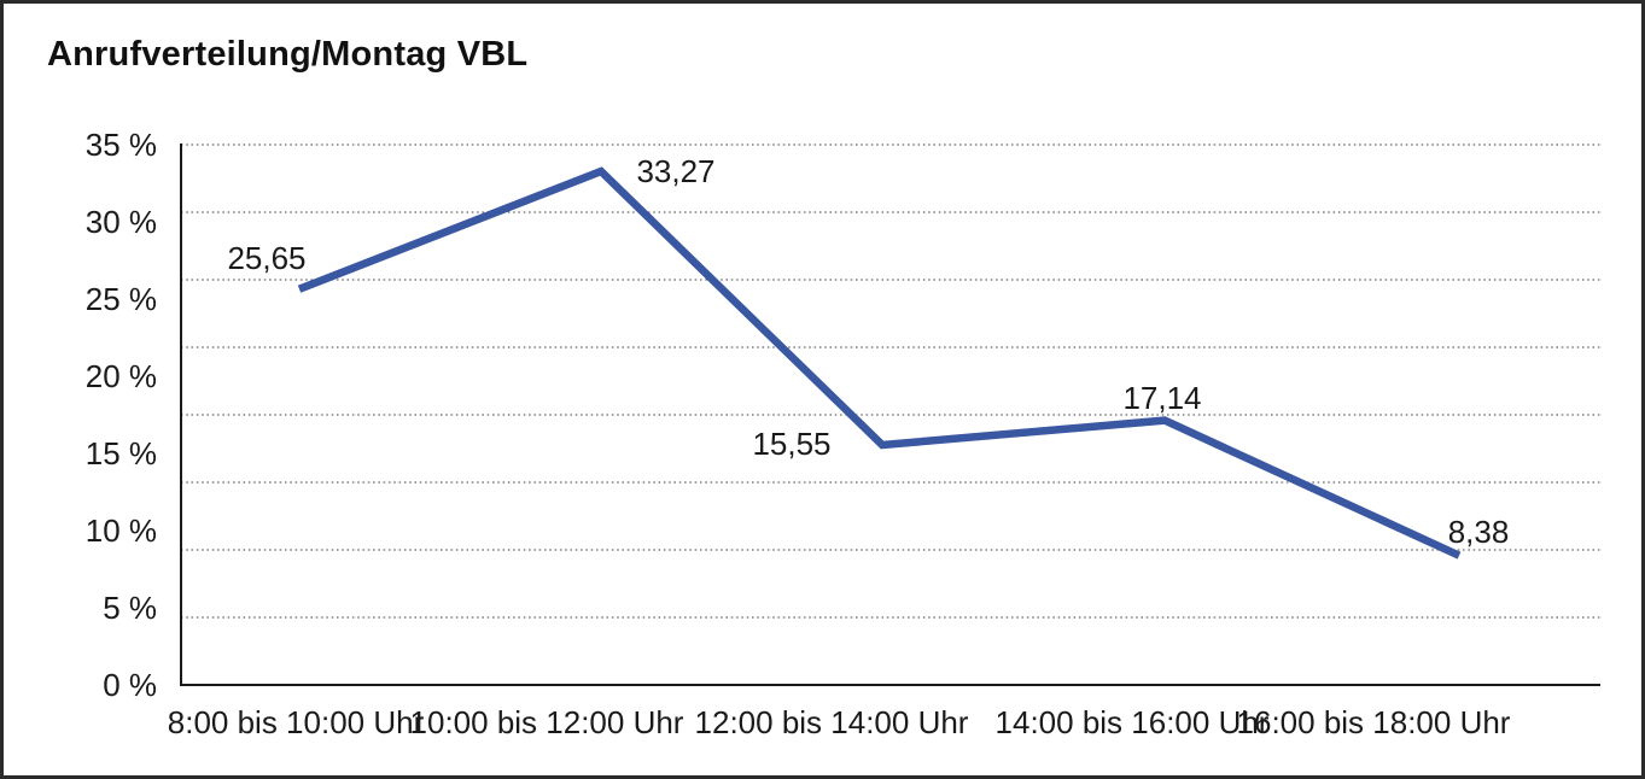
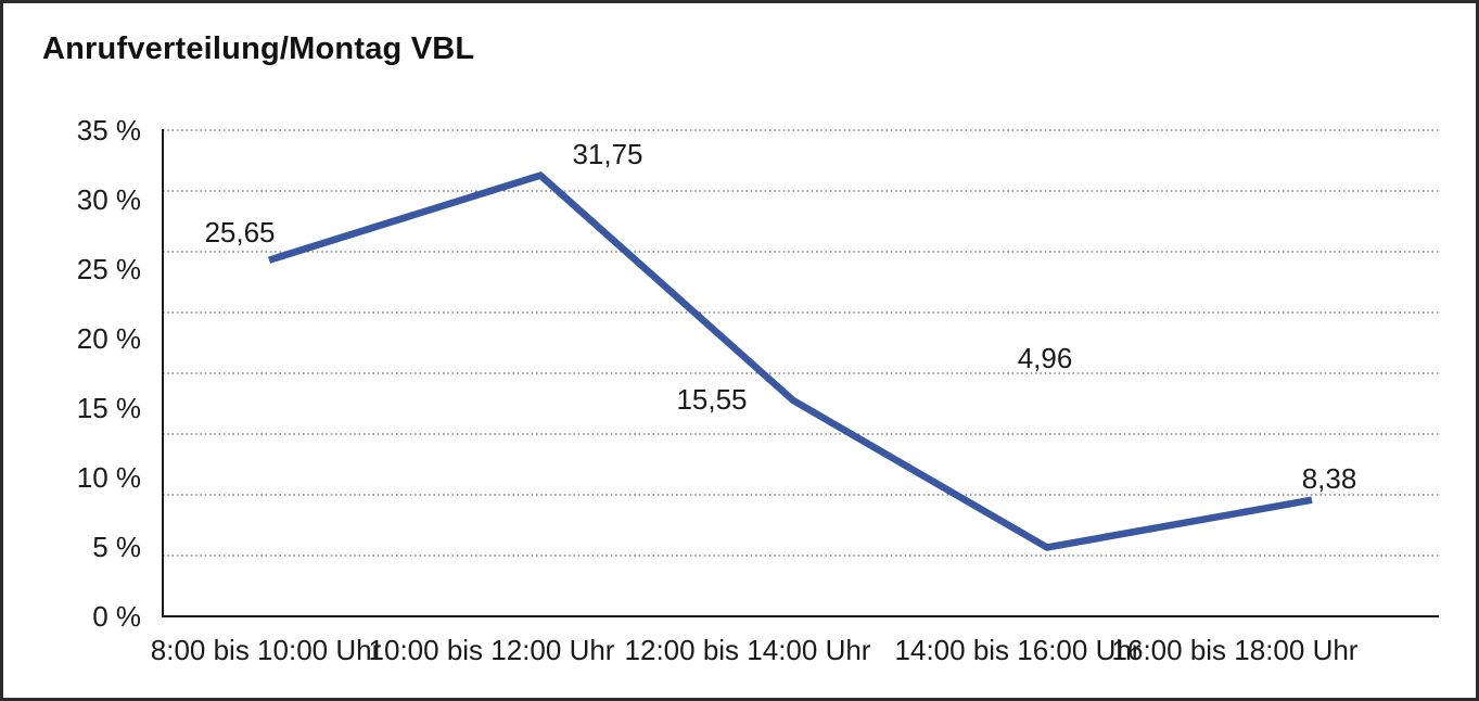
10:00 bis 12:00 Uhr: 33,27 -> 31,75
14:00 bis 16:00 Uhr: 17,14 -> 4,96
